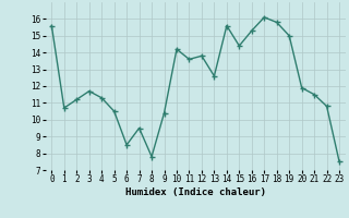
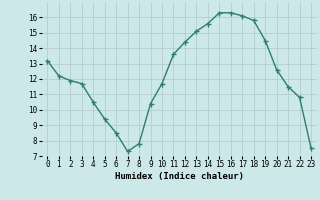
0: 15.6 -> 13.2
1: 10.7 -> 12.2
2: 11.2 -> 11.9
4: 11.3 -> 10.5
5: 10.5 -> 9.4
7: 9.5 -> 7.3
10: 14.2 -> 11.7
12: 13.8 -> 14.4
13: 12.6 -> 15.1
15: 14.4 -> 16.3
16: 15.3 -> 16.3
19: 15.0 -> 14.5
20: 11.9 -> 12.6
